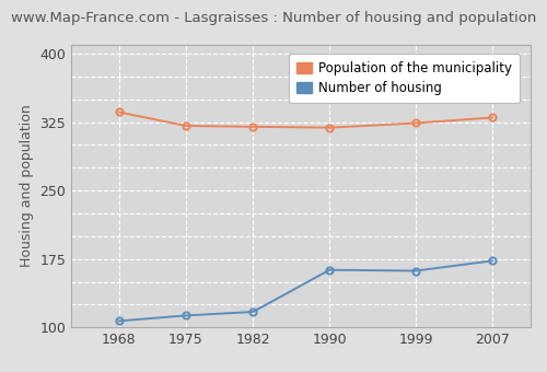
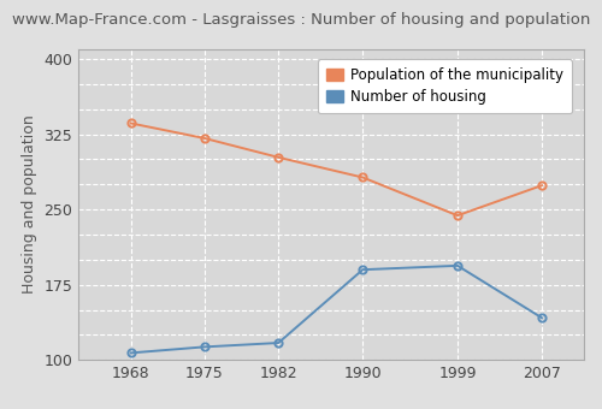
Population of the municipality/1982: 320 -> 302
Number of housing/1990: 163 -> 190
Population of the municipality/1990: 319 -> 282
Number of housing/1999: 162 -> 194
Population of the municipality/1999: 324 -> 244
Number of housing/2007: 173 -> 142
Population of the municipality/2007: 330 -> 274
